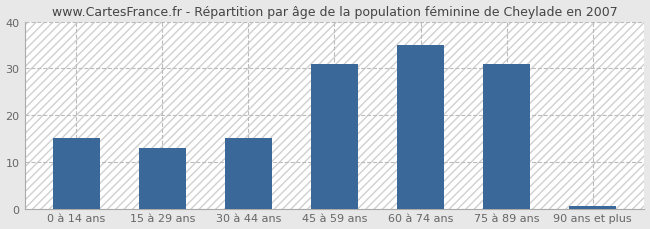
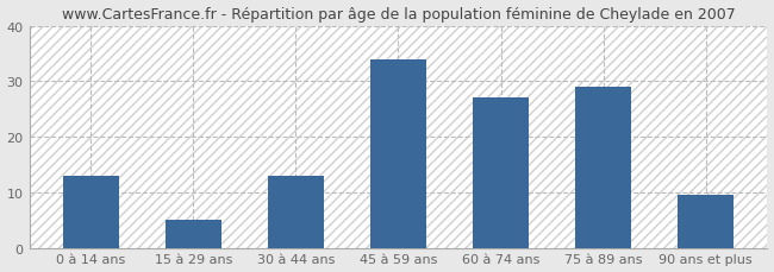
0 à 14 ans: 15.0 -> 13.0
15 à 29 ans: 13.0 -> 5.0
30 à 44 ans: 15.0 -> 13.0
45 à 59 ans: 31.0 -> 34.0
60 à 74 ans: 35.0 -> 27.0
75 à 89 ans: 31.0 -> 29.0
90 ans et plus: 0.5 -> 9.5
